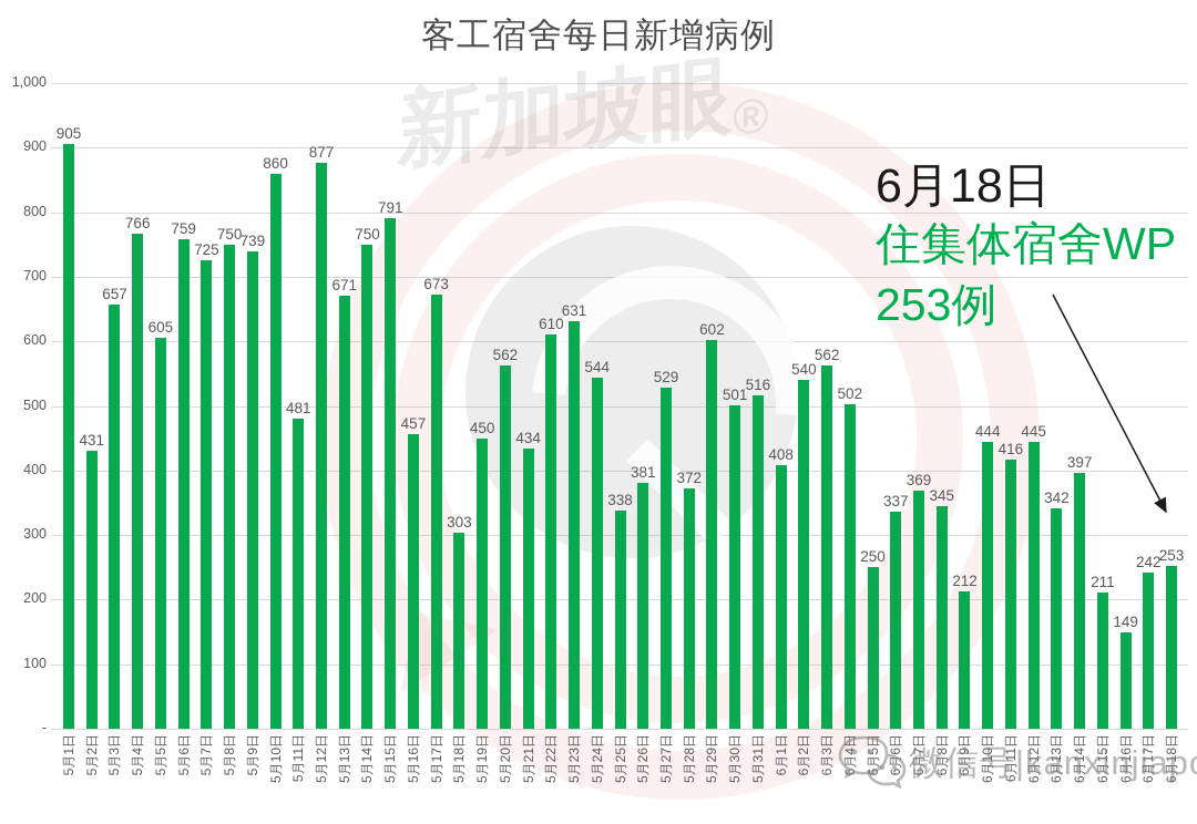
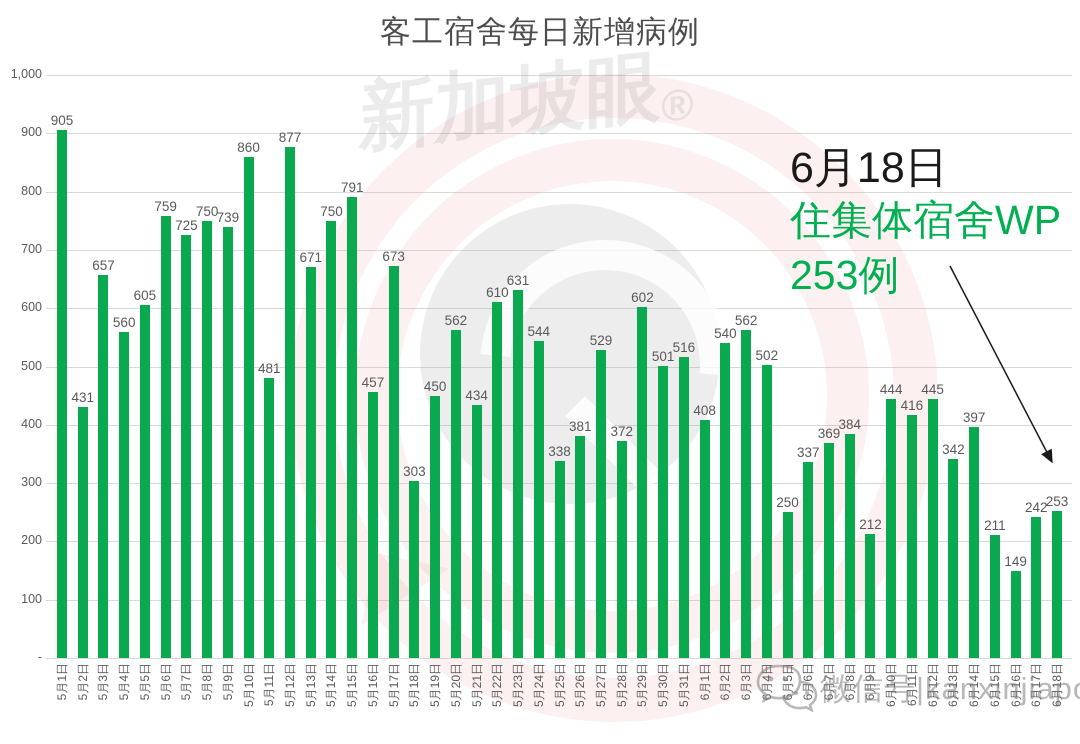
5月4日: 766 -> 560
6月8日: 345 -> 384
